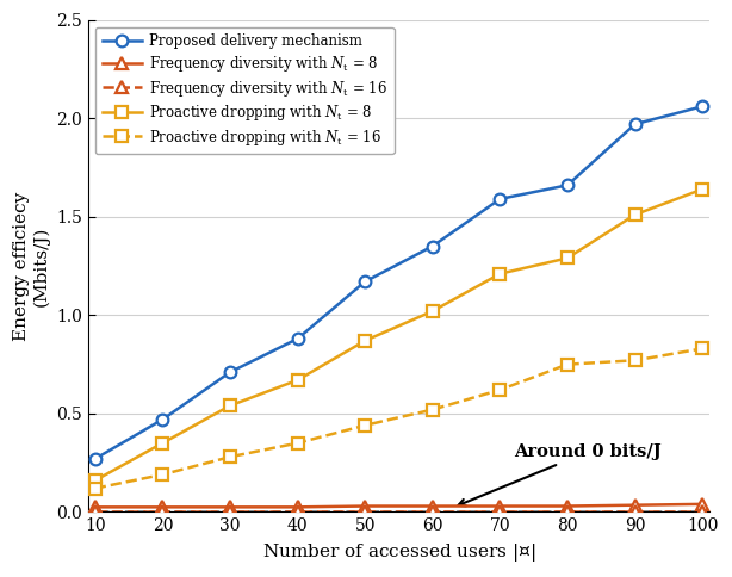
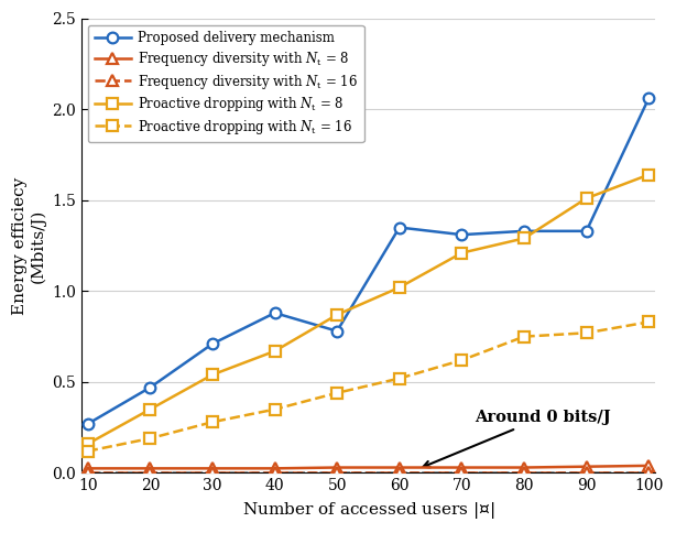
Proposed delivery mechanism/50: 1.17 -> 0.78
Proposed delivery mechanism/70: 1.59 -> 1.31
Proposed delivery mechanism/80: 1.66 -> 1.33
Proposed delivery mechanism/90: 1.97 -> 1.33
